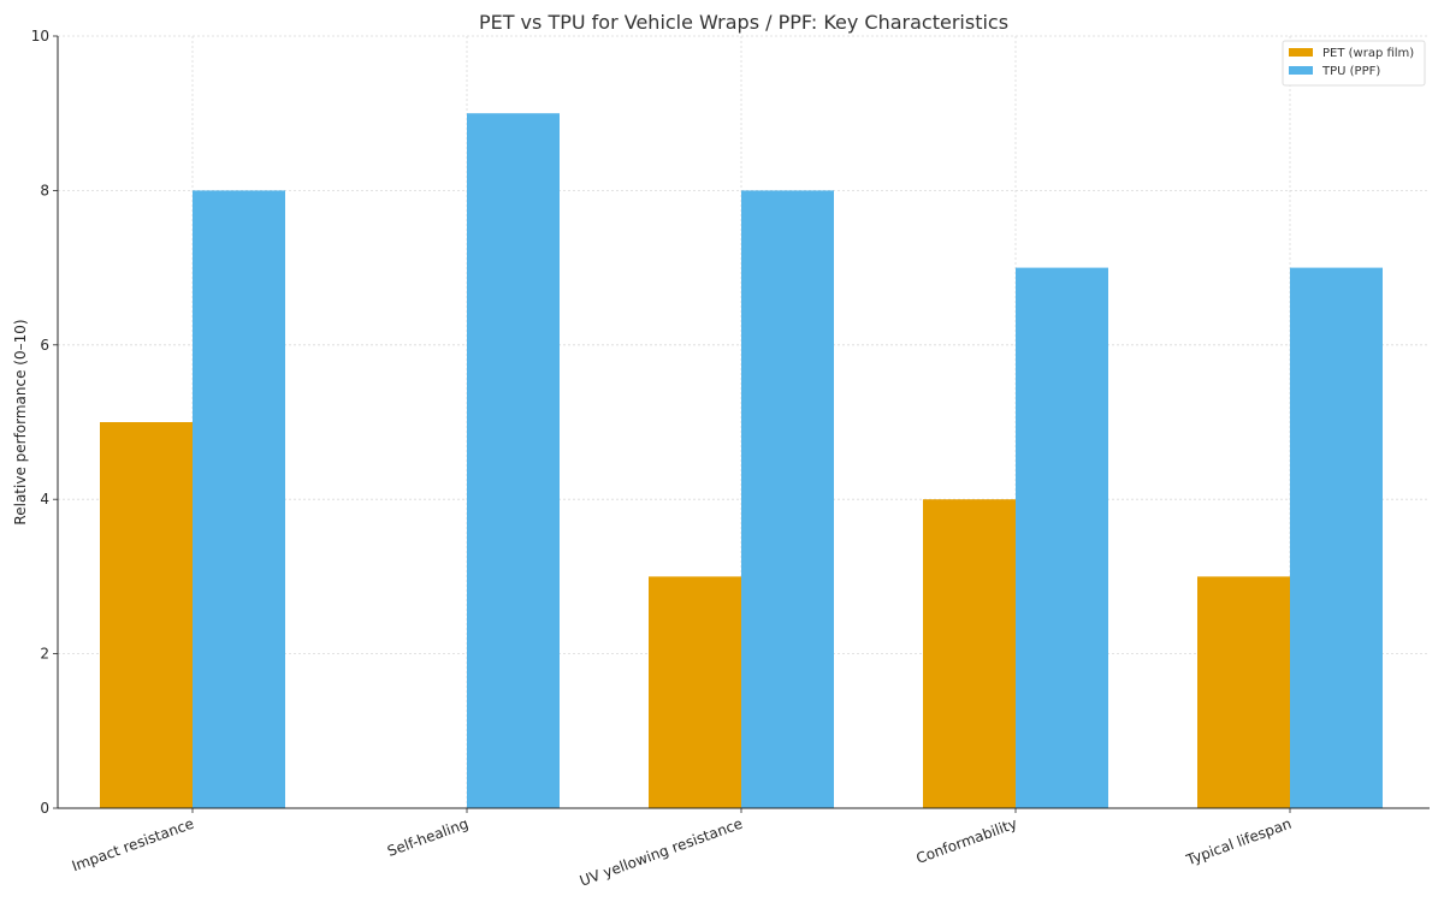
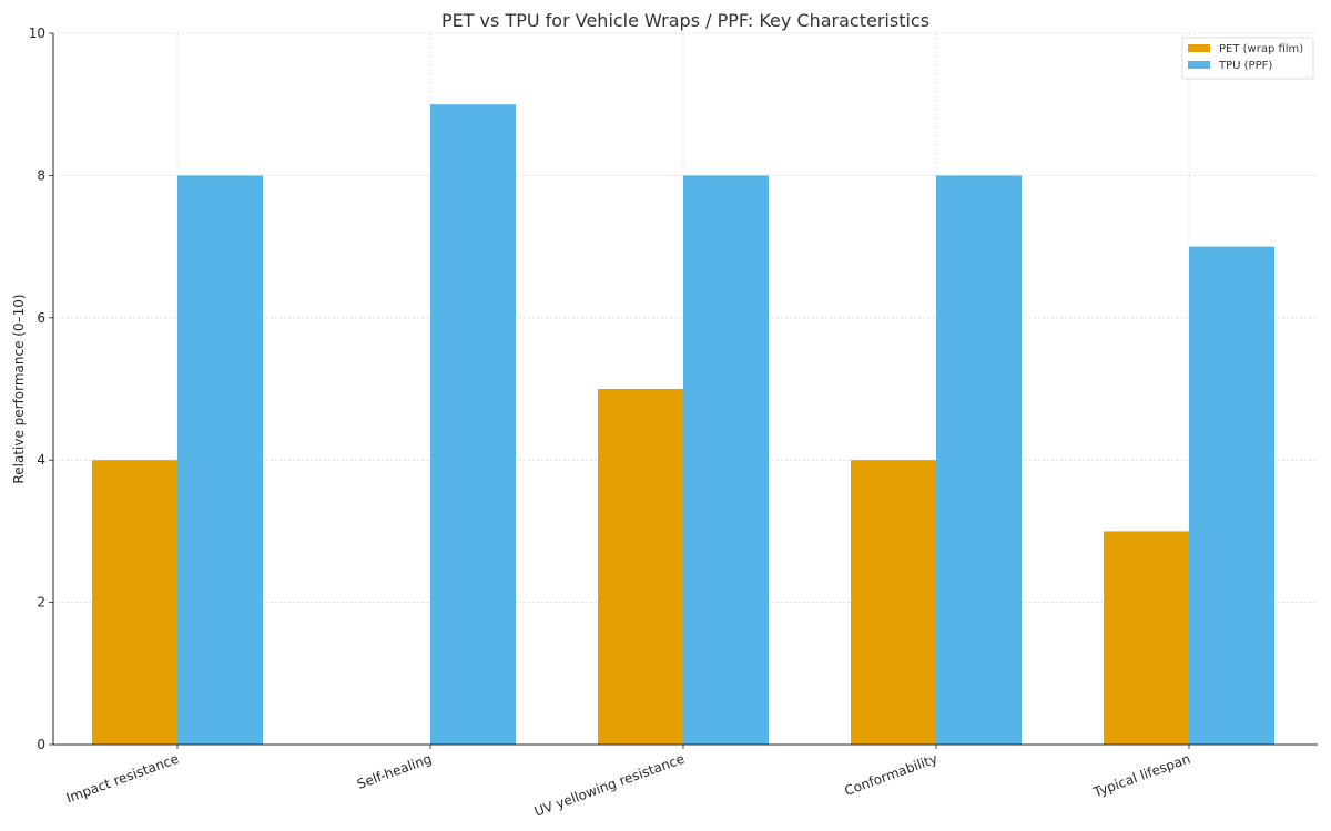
PET (wrap film)/Impact resistance: 5 -> 4
PET (wrap film)/UV yellowing resistance: 3 -> 5
TPU (PPF)/Conformability: 7 -> 8
